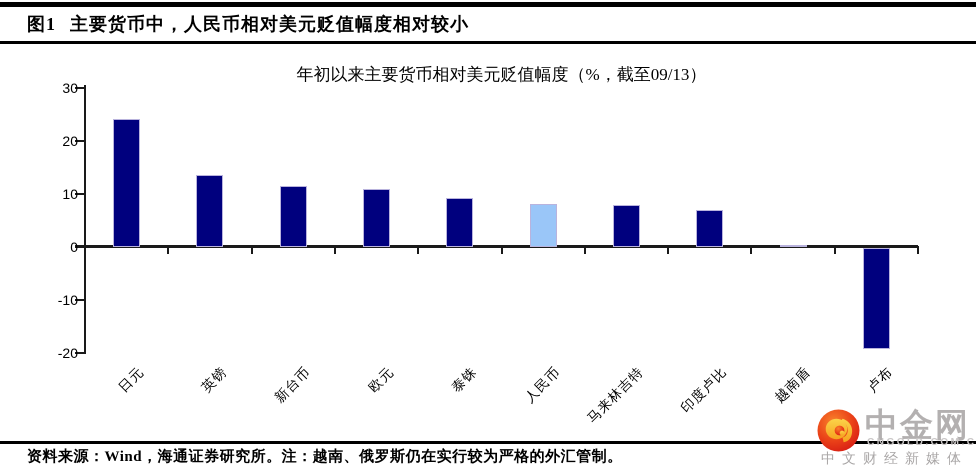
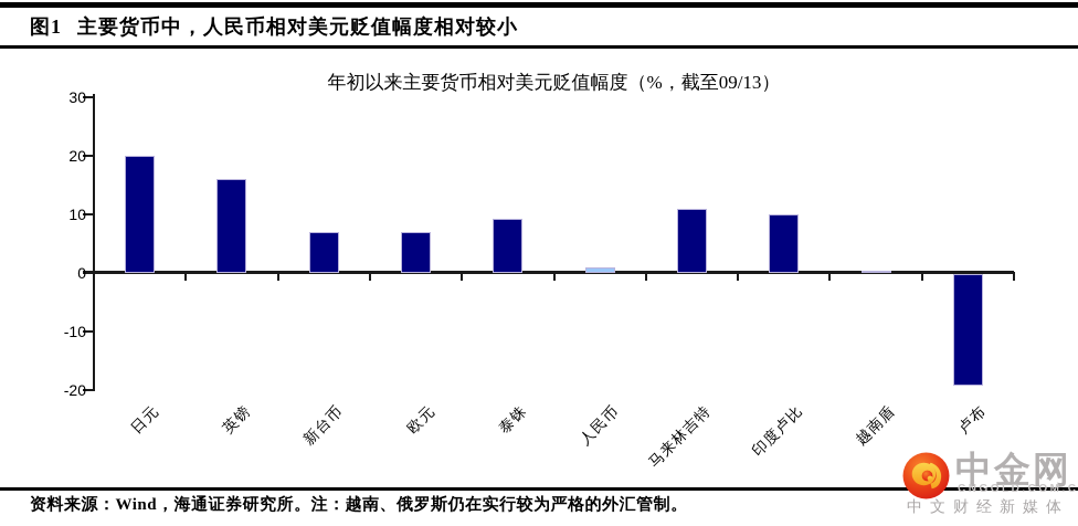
日元: 24 -> 20
英镑: 14 -> 16
新台币: 12 -> 7
欧元: 11 -> 7
人民币: 8 -> 1
马来林吉特: 8 -> 11
印度卢比: 7 -> 10
